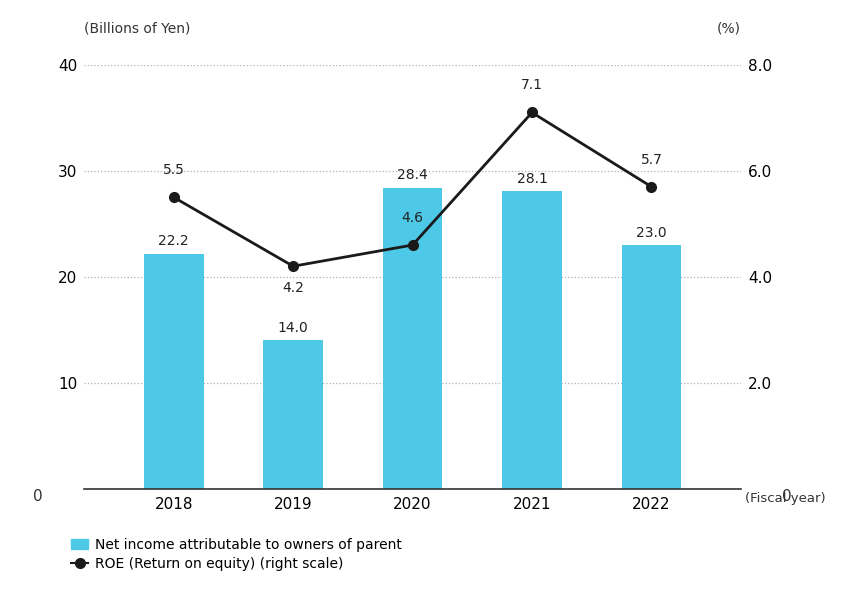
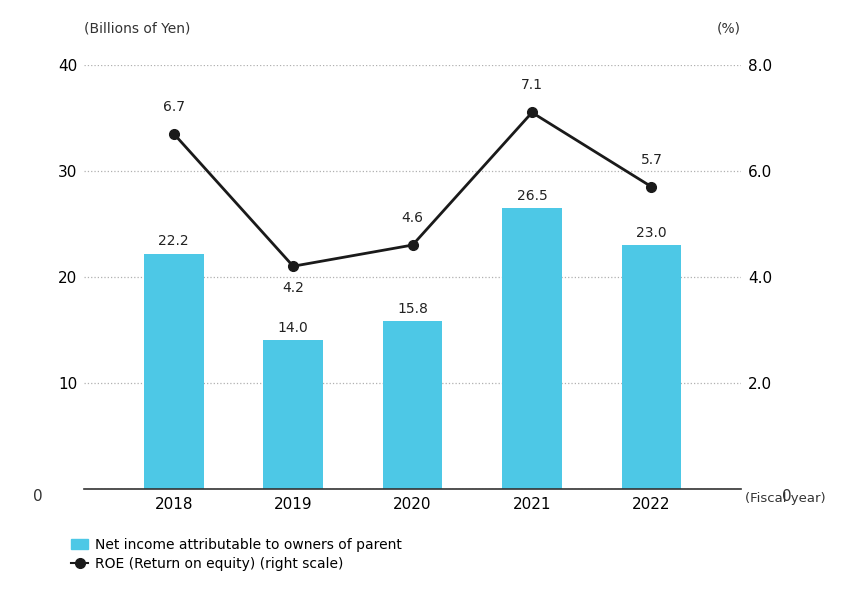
ROE (Return on equity) (right scale)/2018: 5.5 -> 6.7
Net income attributable to owners of parent/2020: 28.4 -> 15.8
Net income attributable to owners of parent/2021: 28.1 -> 26.5
